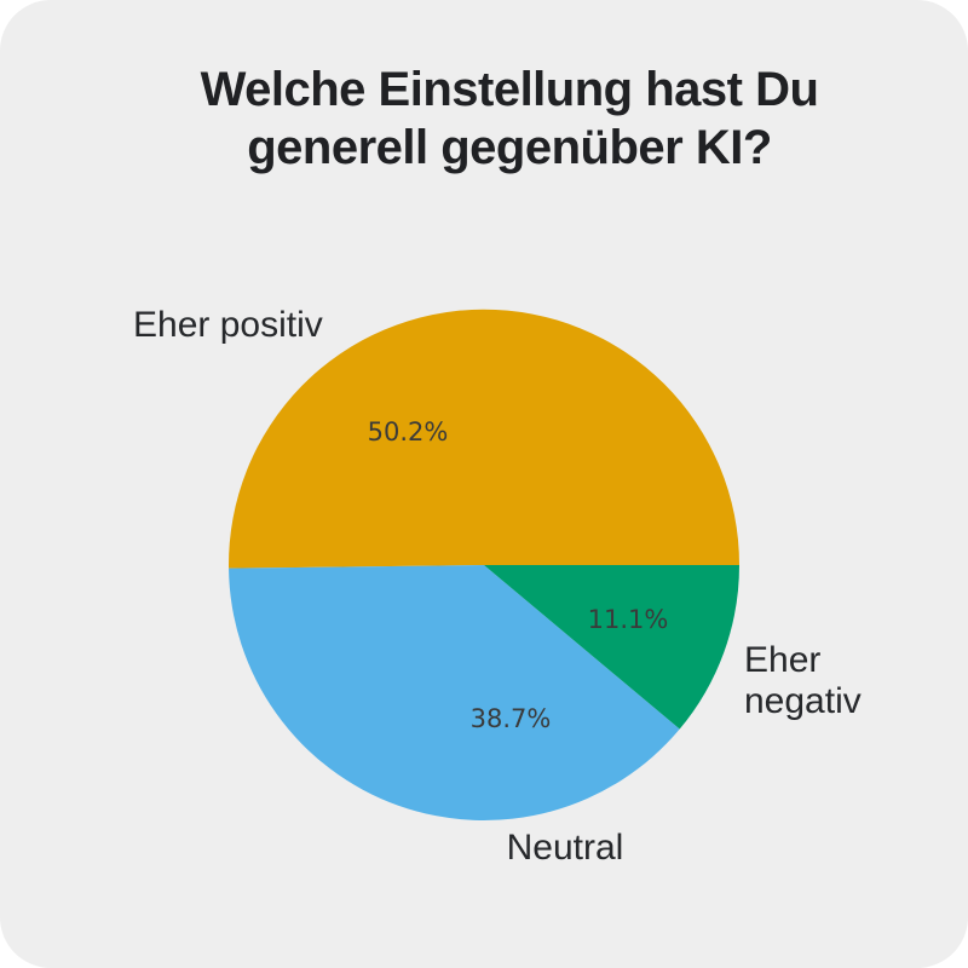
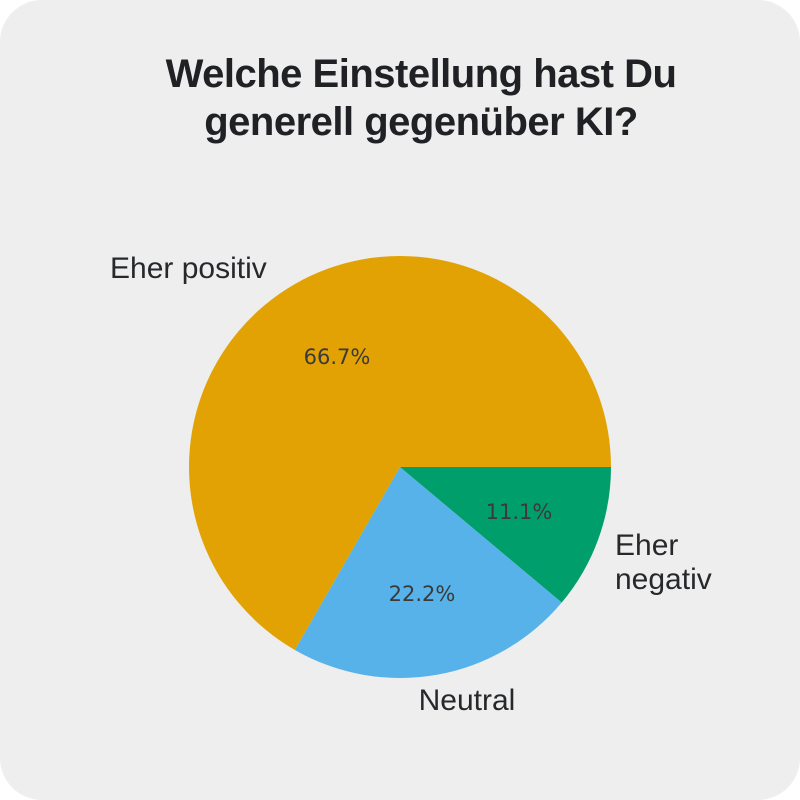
Eher positiv: 50.2% -> 66.7%
Neutral: 38.7% -> 22.2%
